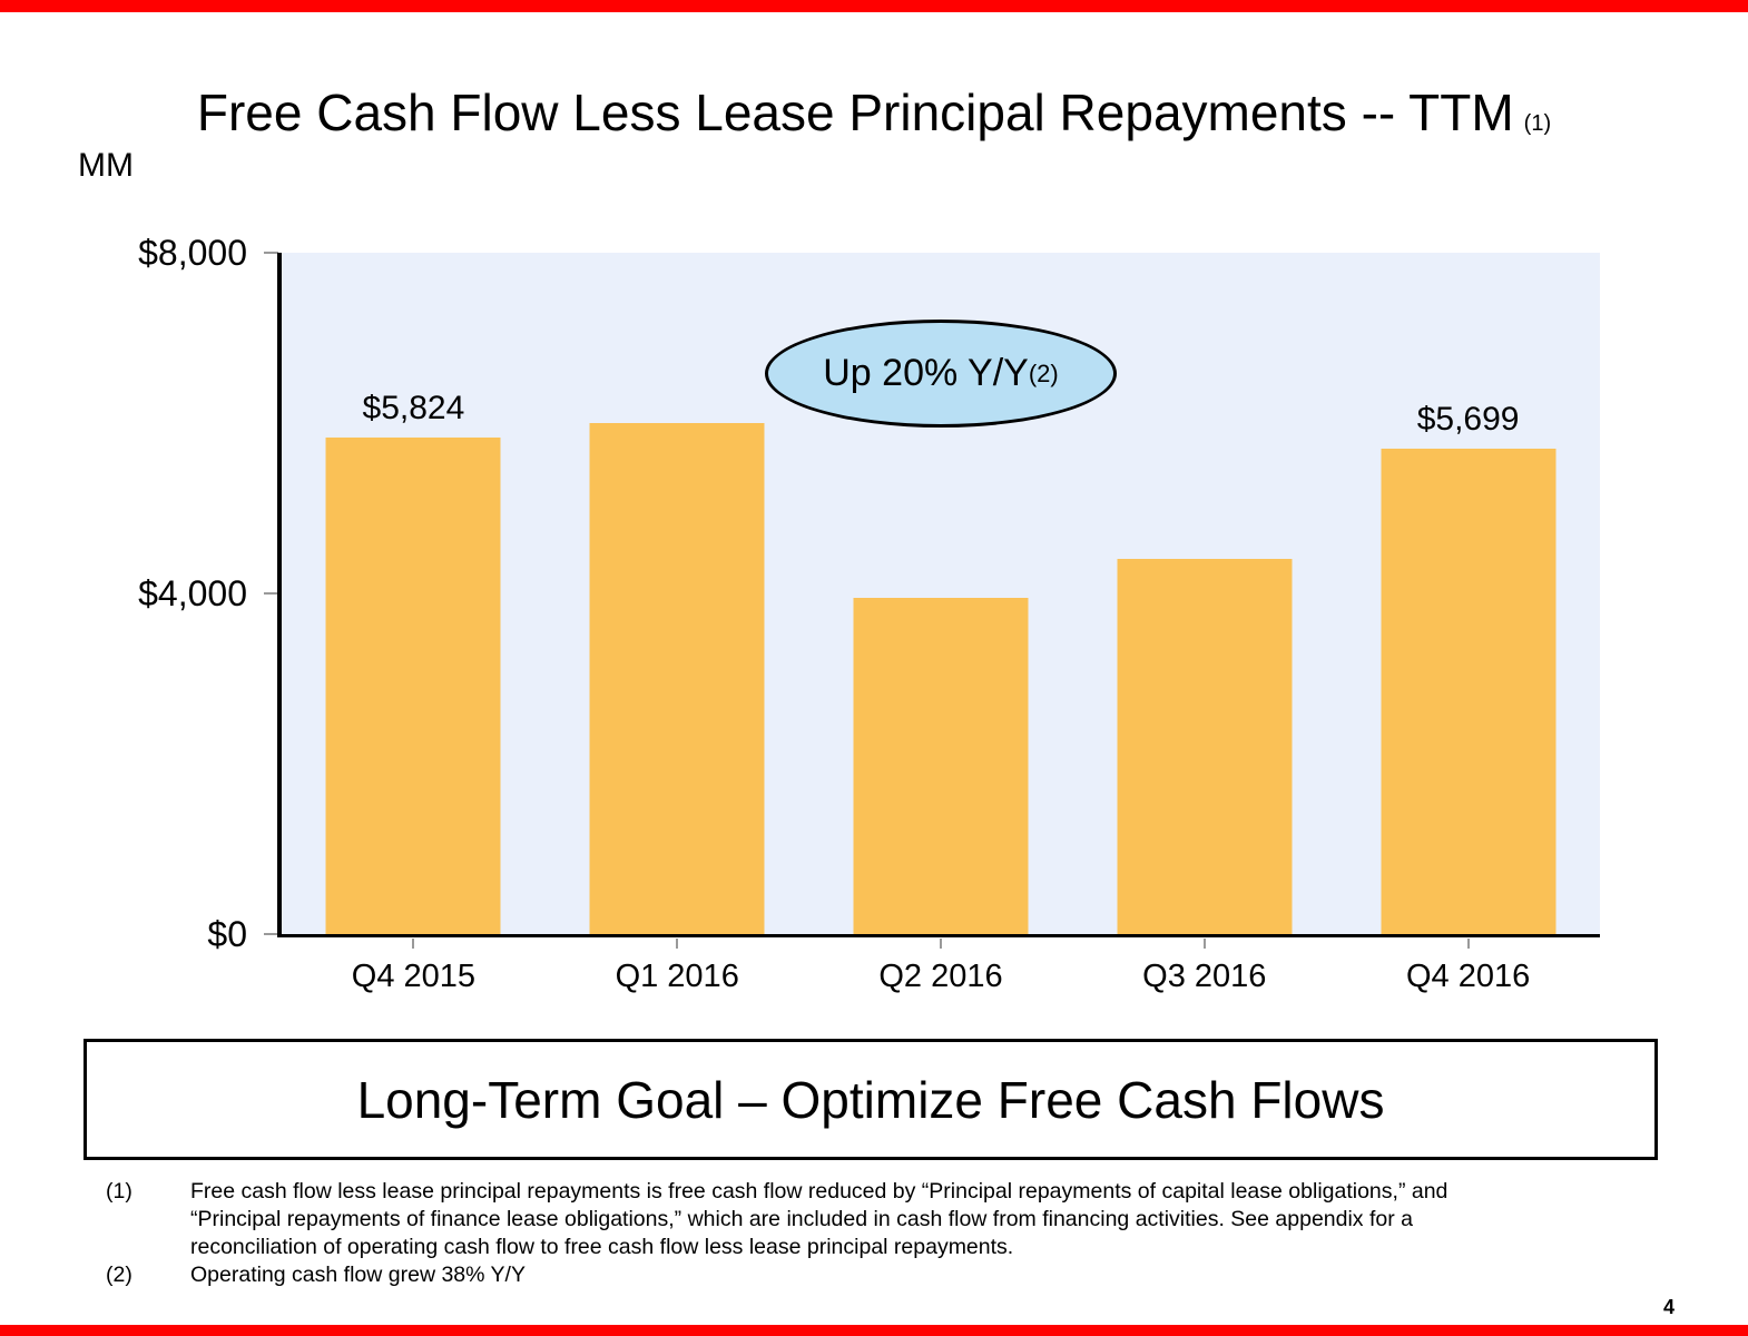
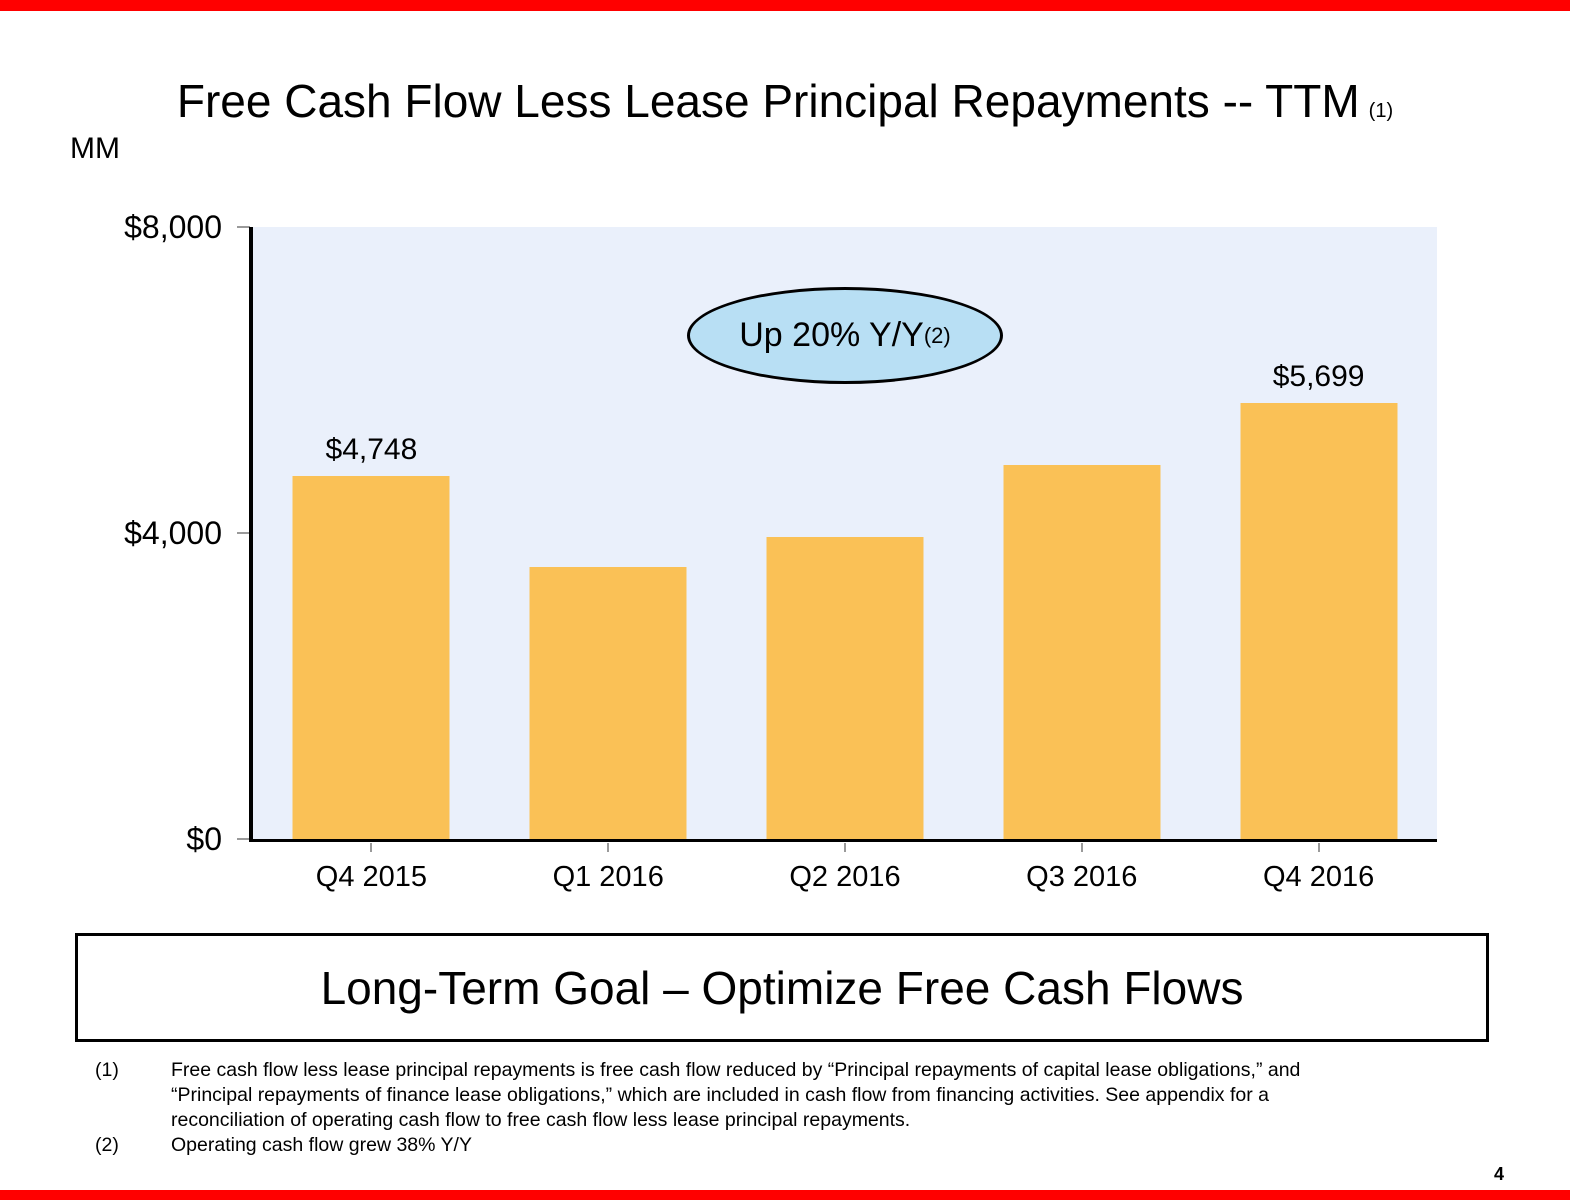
Q4 2015: $5,824 -> $4,748
Q1 2016: $6000 -> $3600
Q3 2016: $4400 -> $4900
